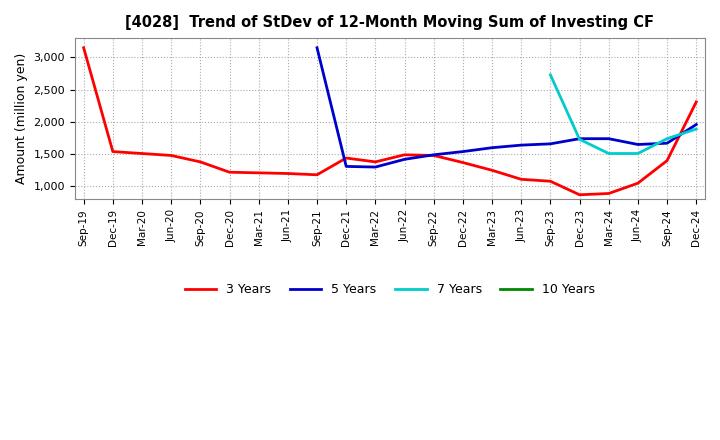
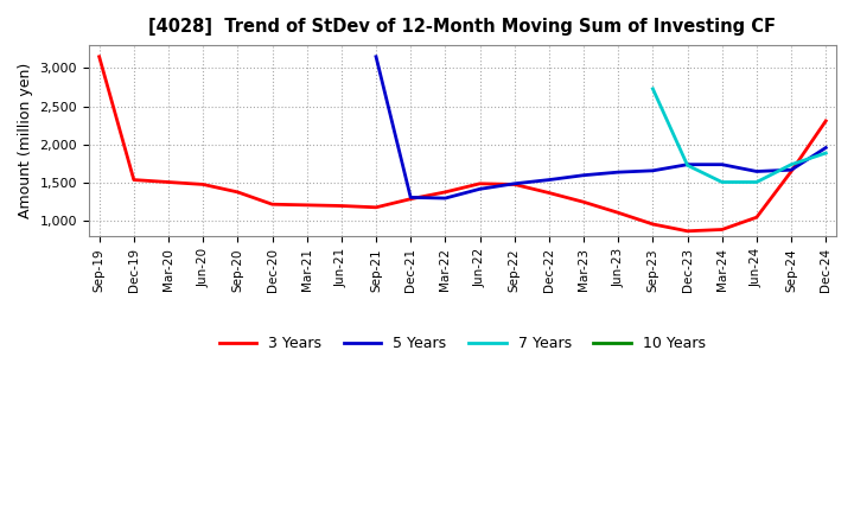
3 Years/Dec-21: 1,440 -> 1,290
3 Years/Sep-23: 1,080 -> 960
3 Years/Sep-24: 1,400 -> 1,650
